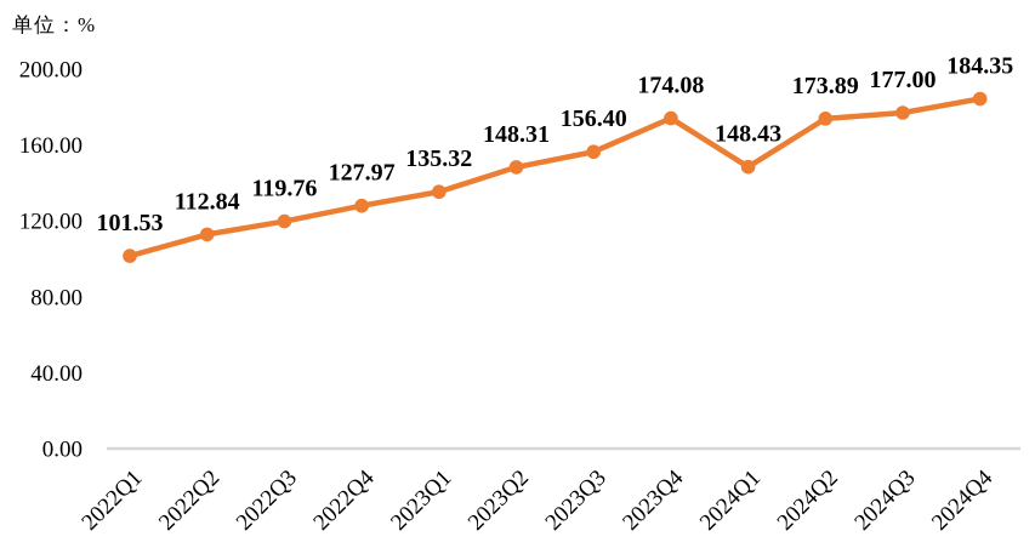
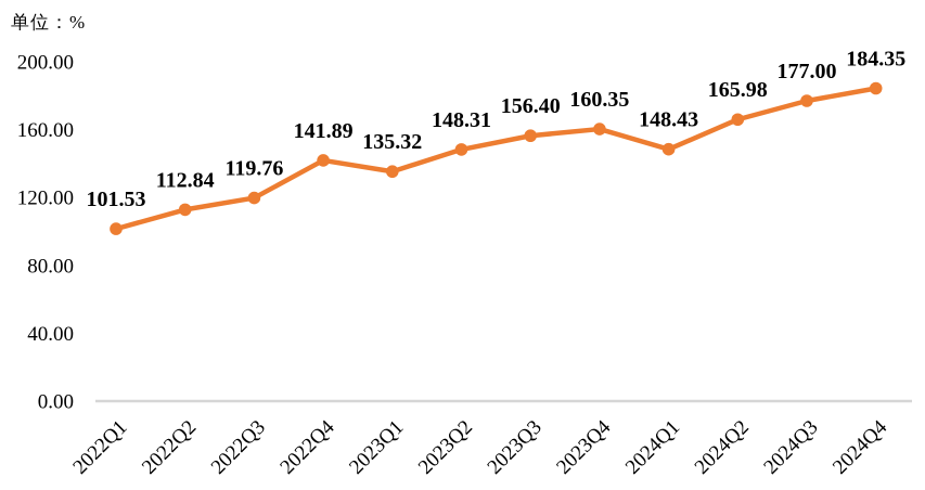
2022Q4: 127.97 -> 141.89
2023Q4: 174.08 -> 160.35
2024Q2: 173.89 -> 165.98
